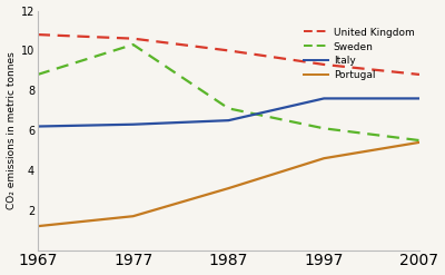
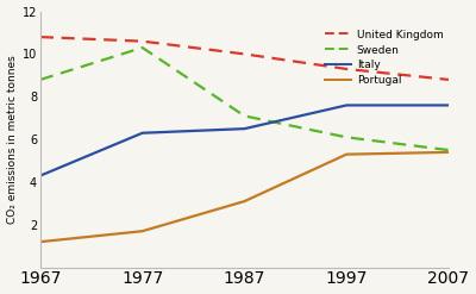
Italy/1967: 6.2 -> 4.3
Portugal/1997: 4.6 -> 5.3
